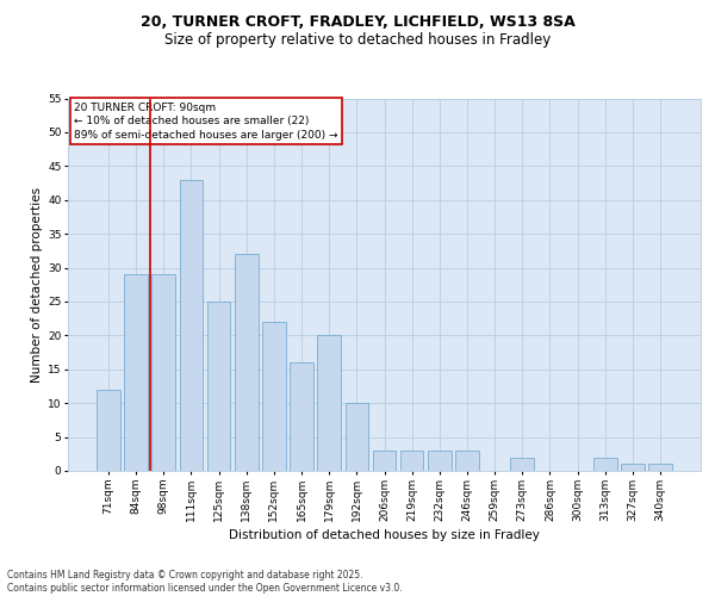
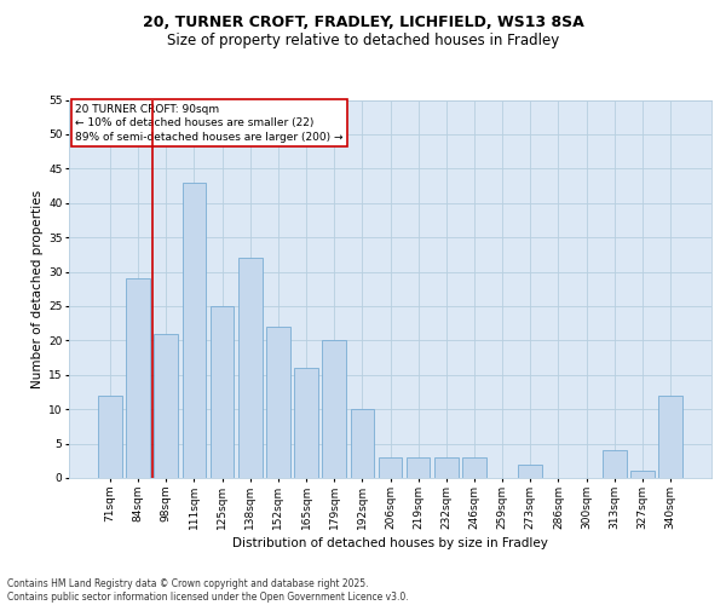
98sqm: 29 -> 21
313sqm: 2 -> 4
340sqm: 1 -> 12
